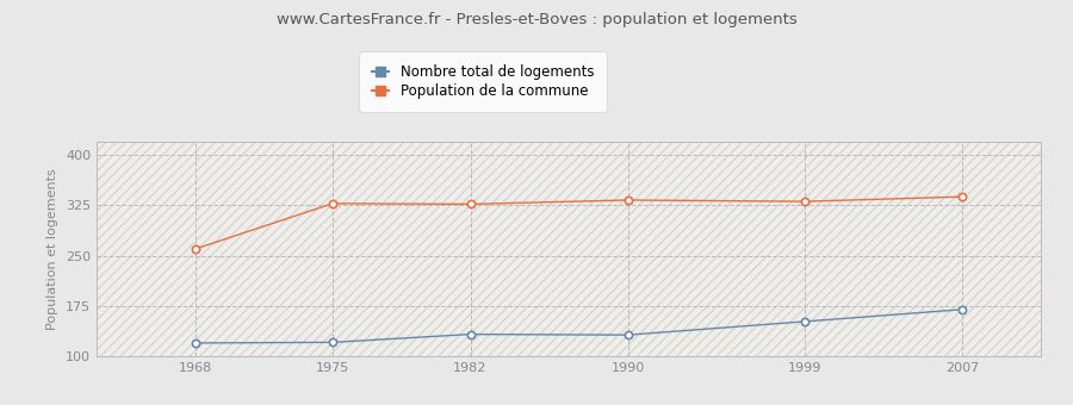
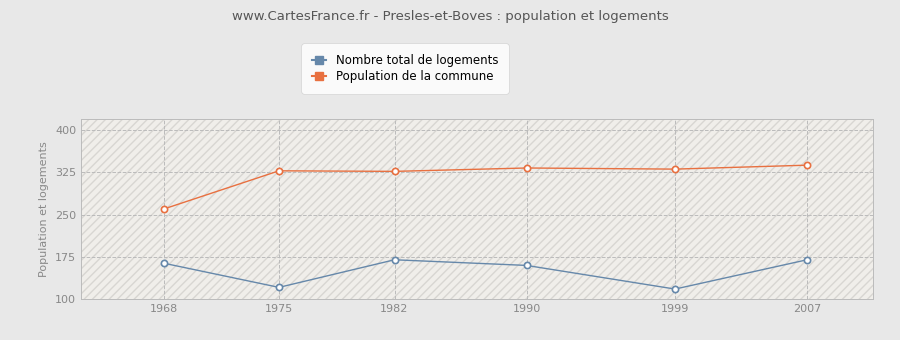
Nombre total de logements/1968: 120 -> 164
Nombre total de logements/1982: 133 -> 170
Nombre total de logements/1990: 132 -> 160
Nombre total de logements/1999: 152 -> 118
